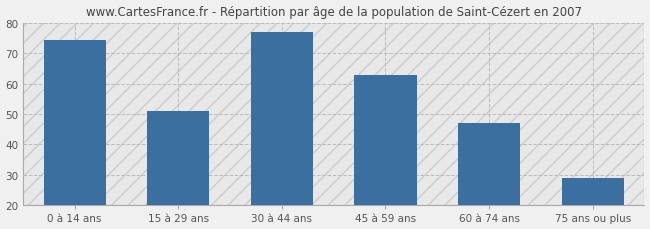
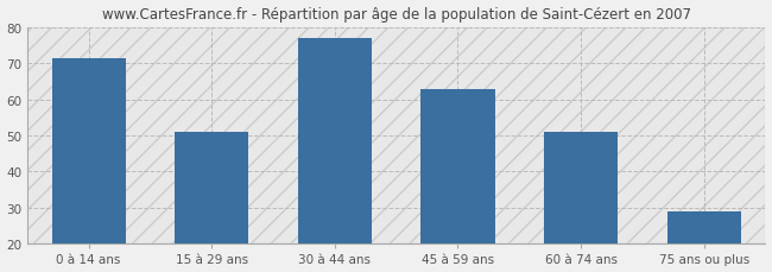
0 à 14 ans: 74.5 -> 71.5
60 à 74 ans: 47.0 -> 51.0
